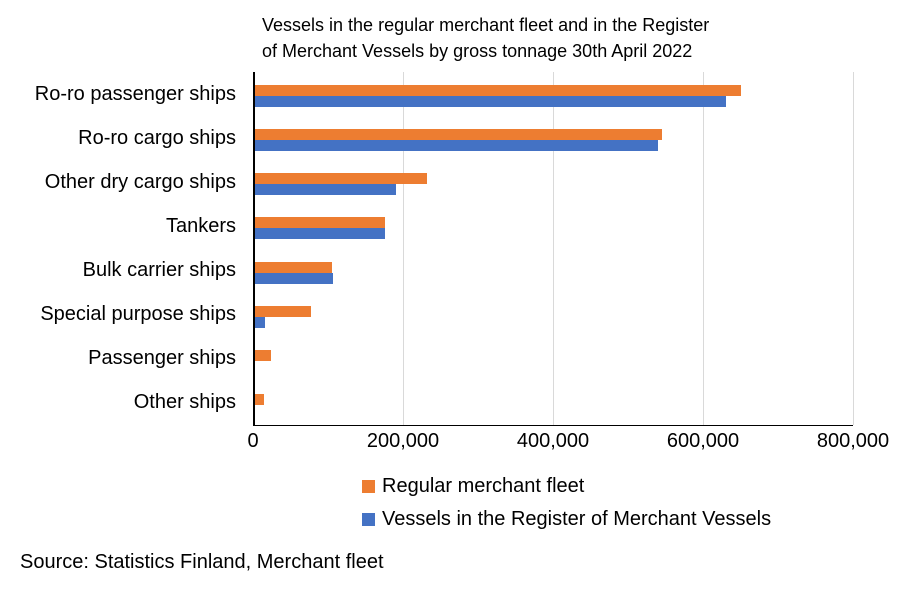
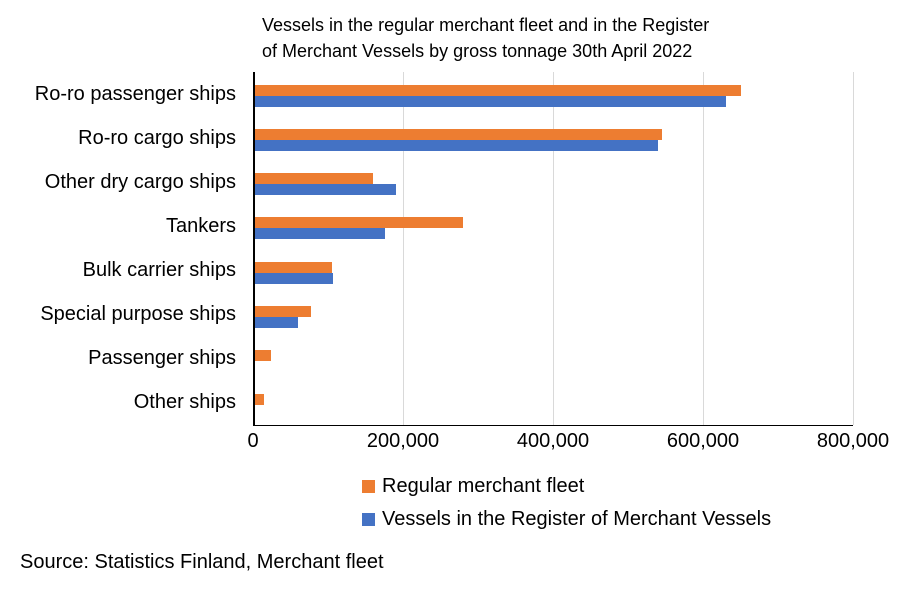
Regular merchant fleet/Other dry cargo ships: 230000 -> 160000
Regular merchant fleet/Tankers: 180000 -> 280000
Vessels in the Register of Merchant Vessels/Special purpose ships: 20000 -> 60000
